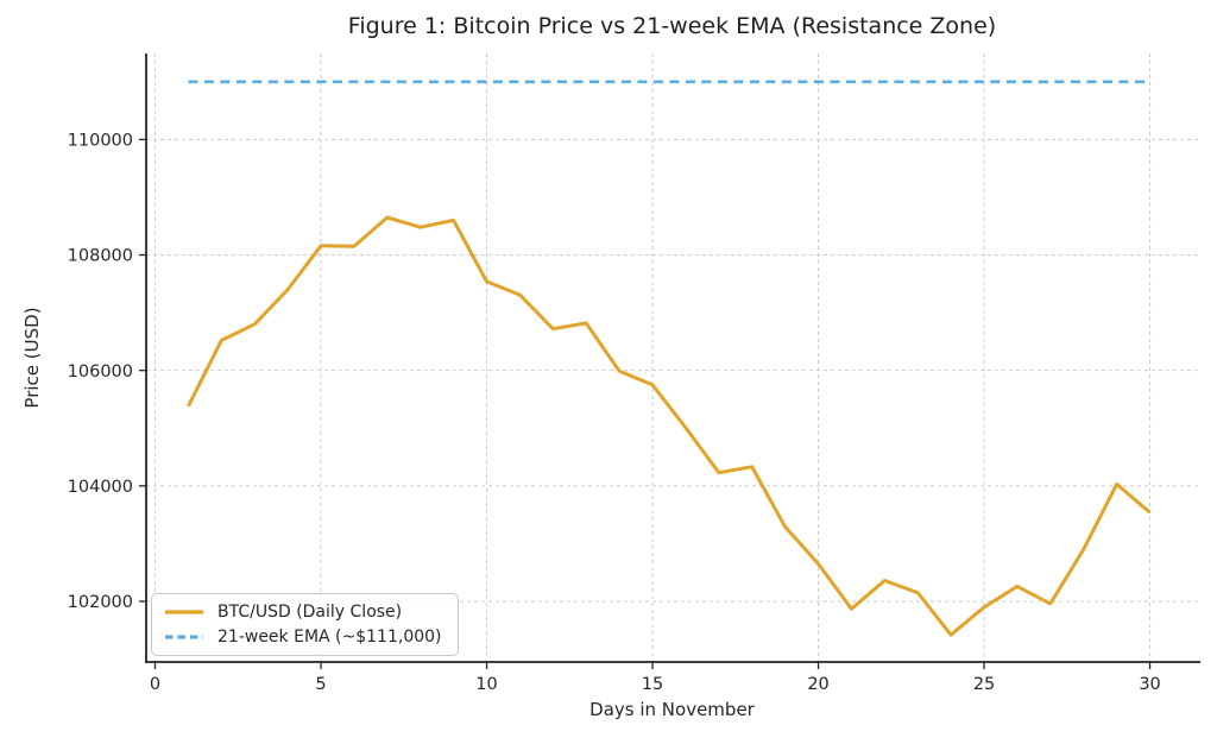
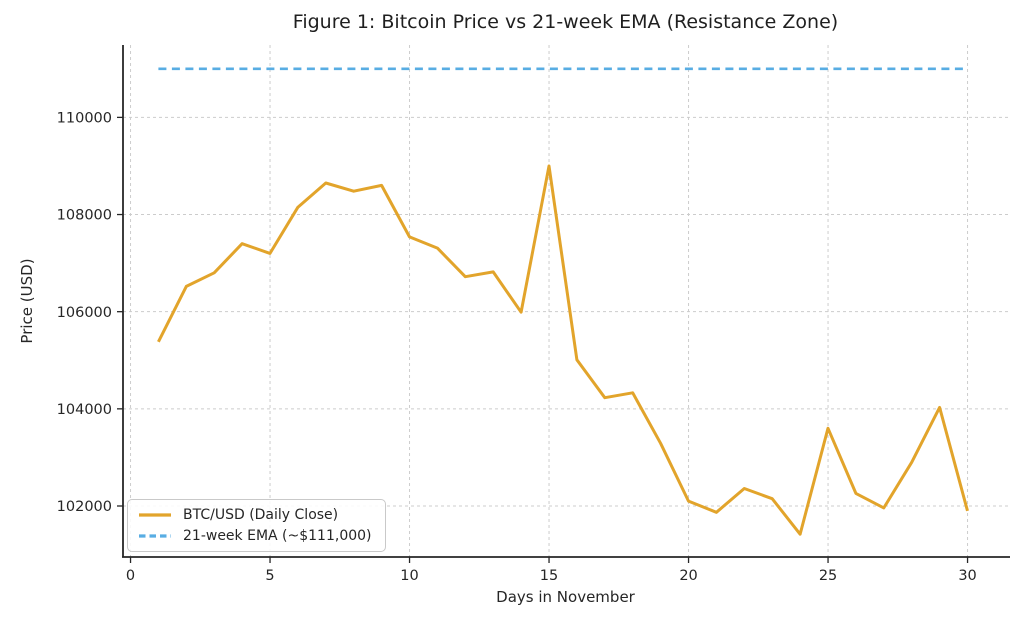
BTC/USD (Daily Close)/5: 108200 -> 107200
BTC/USD (Daily Close)/15: 105800 -> 109000
BTC/USD (Daily Close)/20: 102600 -> 102100
BTC/USD (Daily Close)/25: 101900 -> 103600
BTC/USD (Daily Close)/30: 103500 -> 101900
